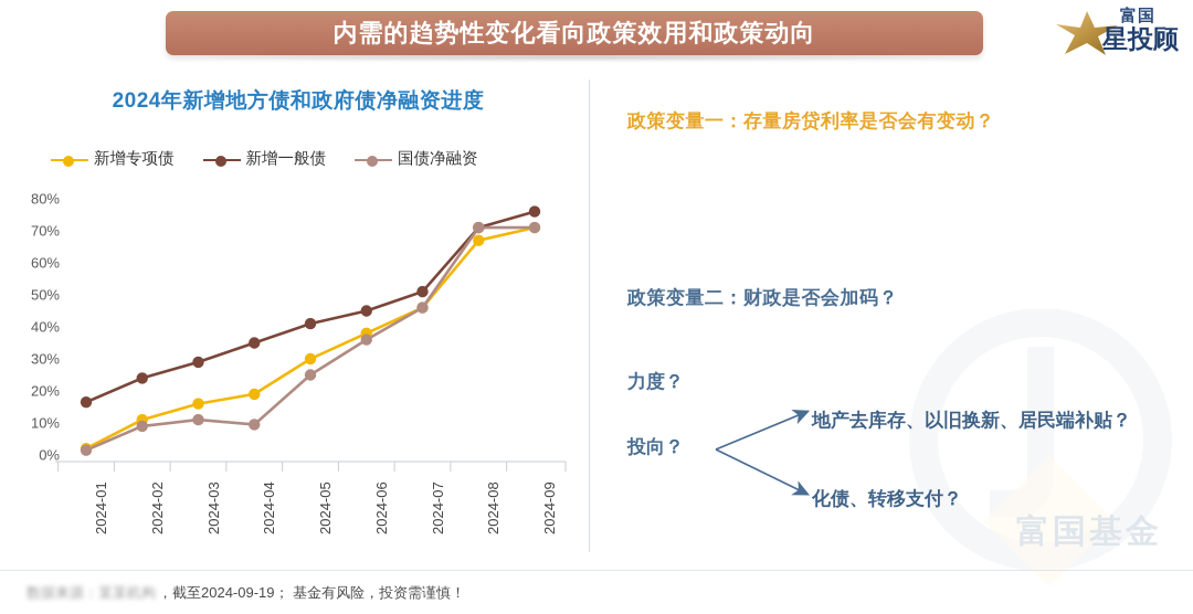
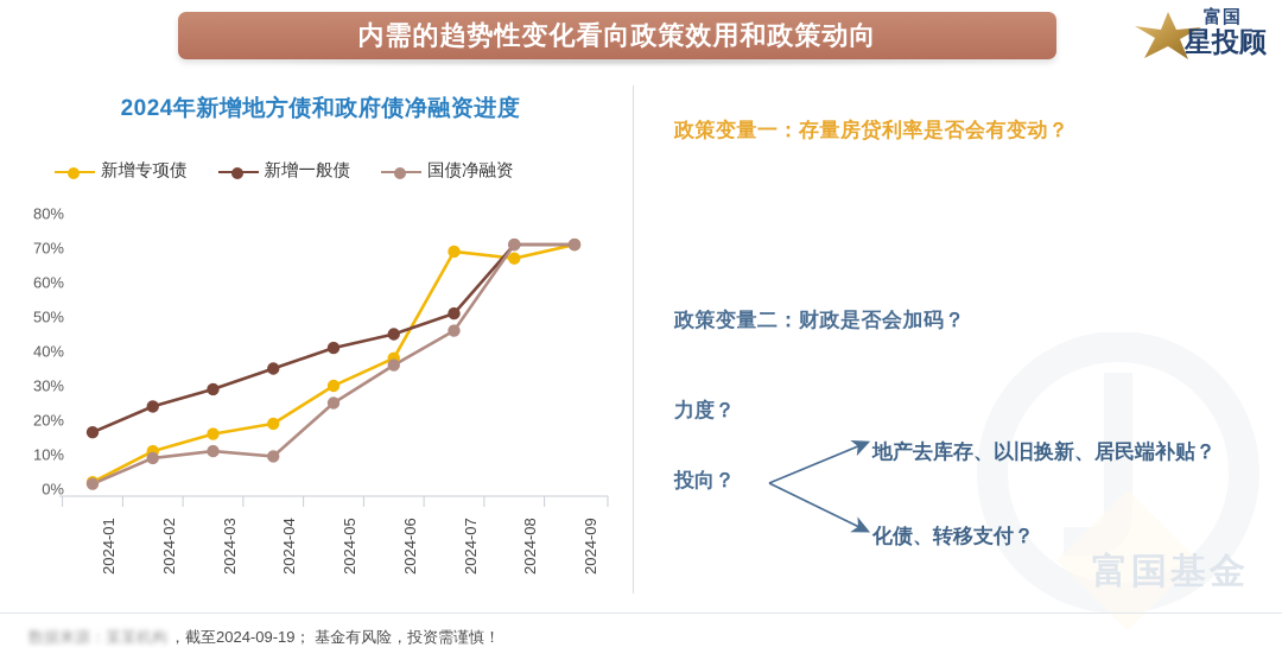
新增专项债/2024-07: 46% -> 69%
新增一般债/2024-09: 76% -> 71%
